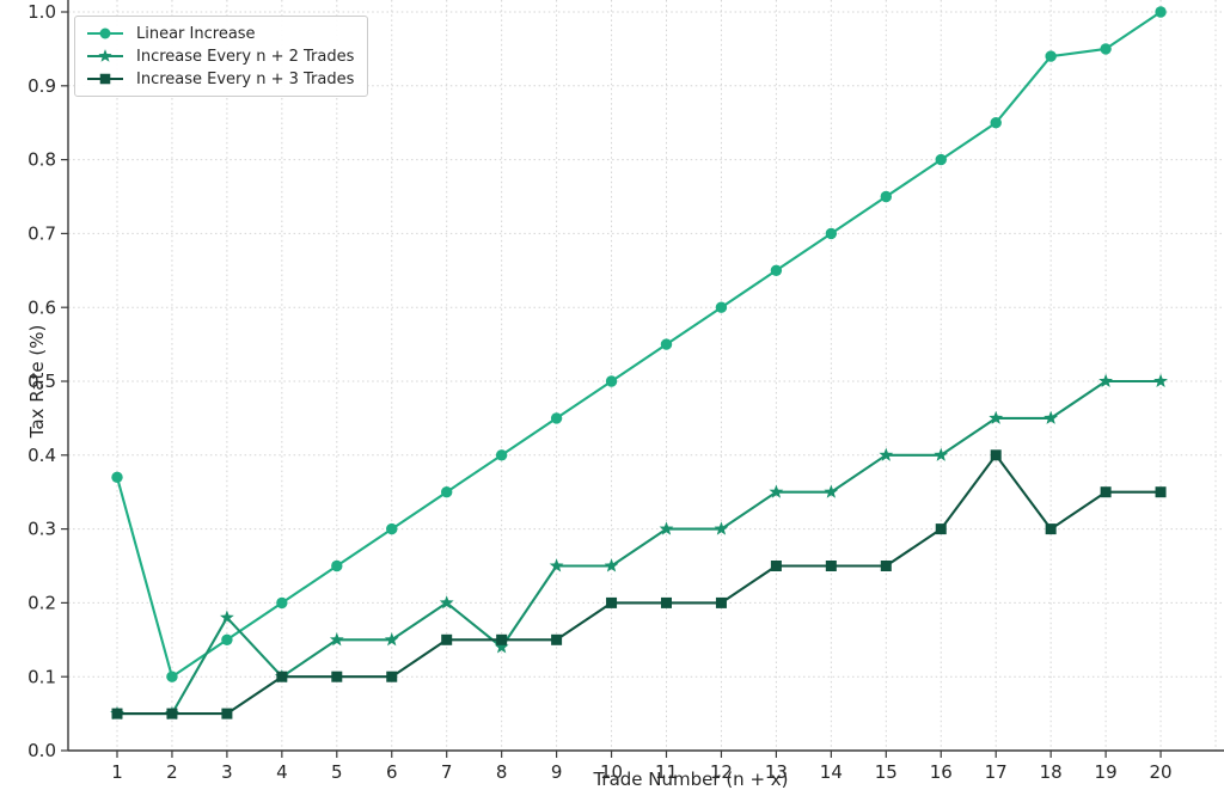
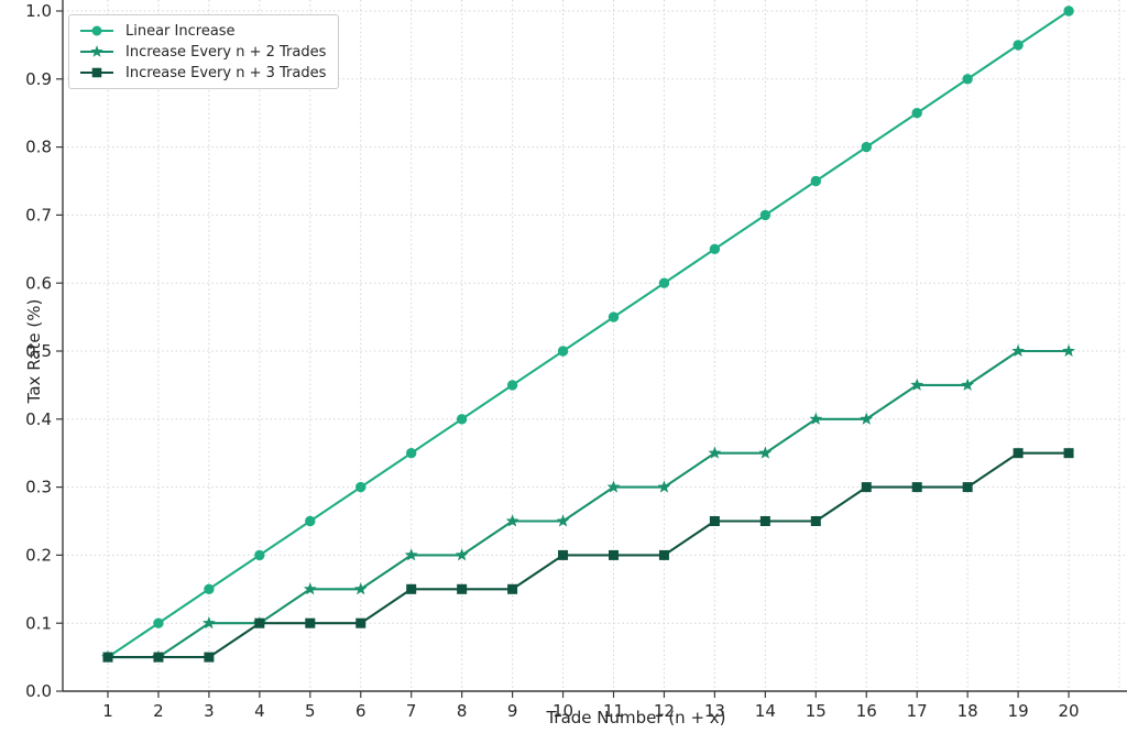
Linear Increase/1: 0.37 -> 0.05
Increase Every n + 2 Trades/3: 0.18 -> 0.10
Increase Every n + 2 Trades/8: 0.14 -> 0.20
Increase Every n + 3 Trades/17: 0.40 -> 0.30
Linear Increase/18: 0.94 -> 0.90
